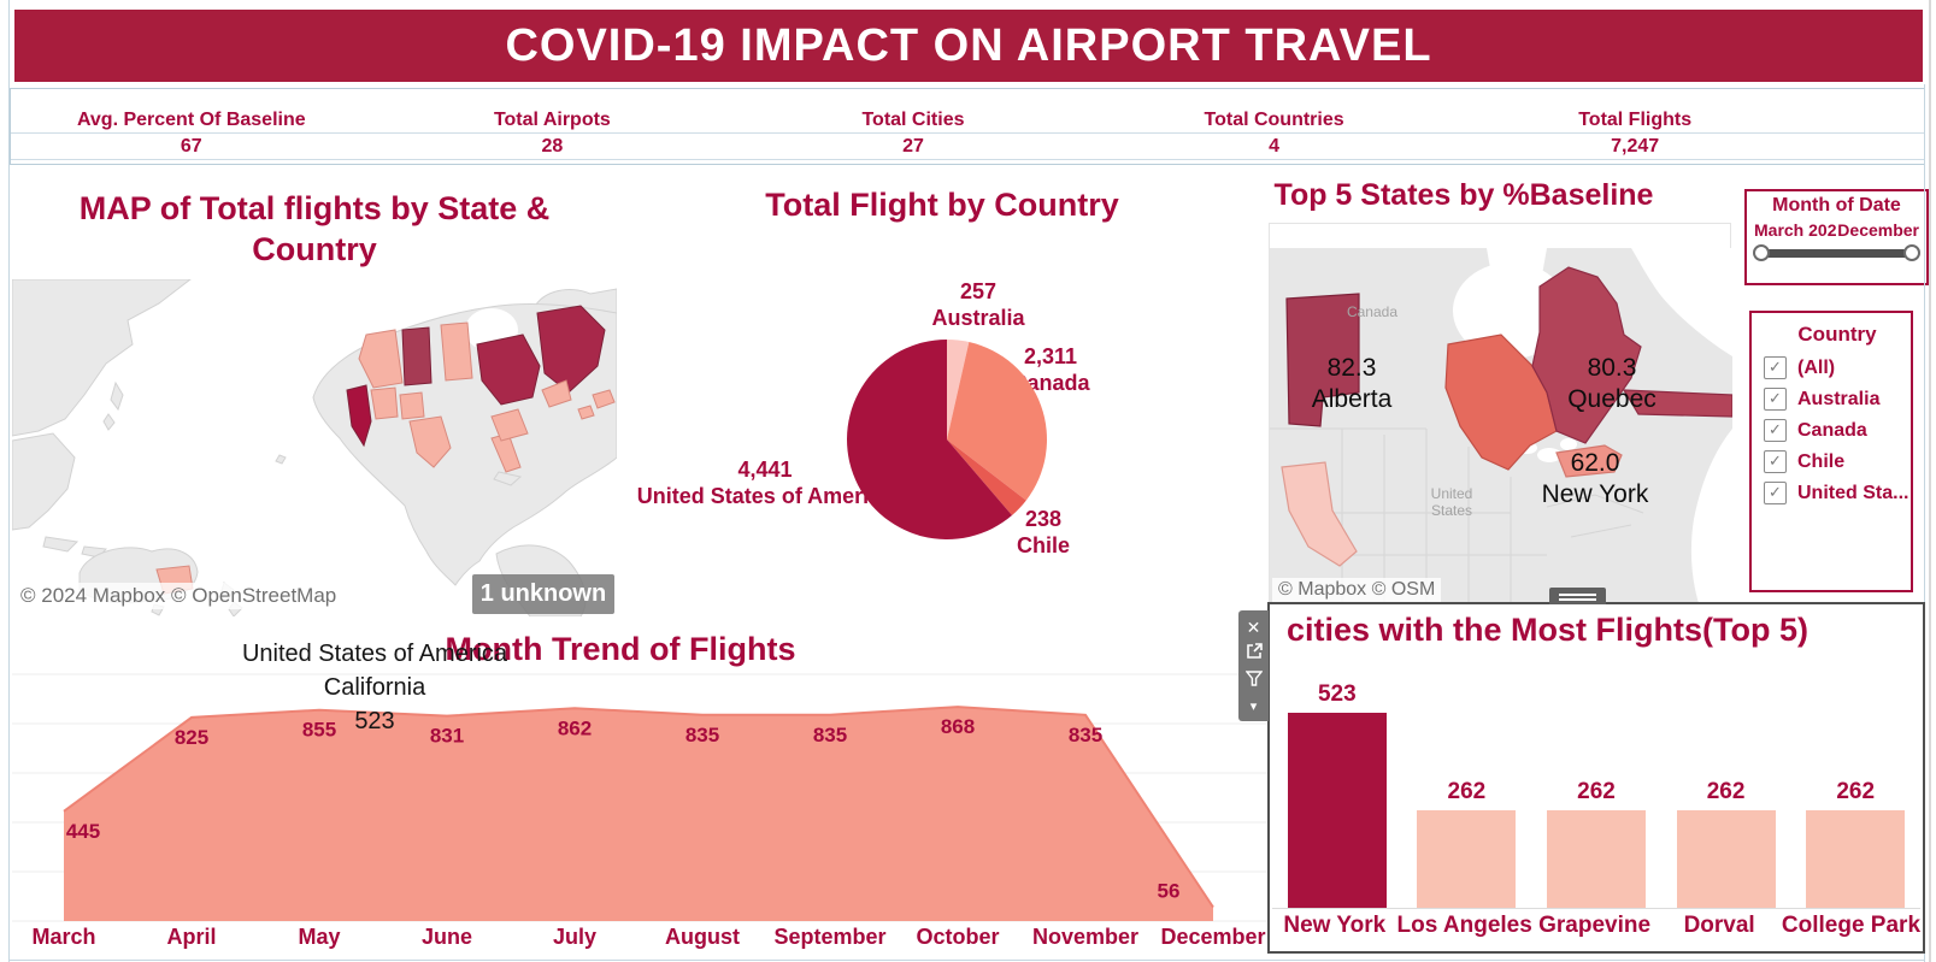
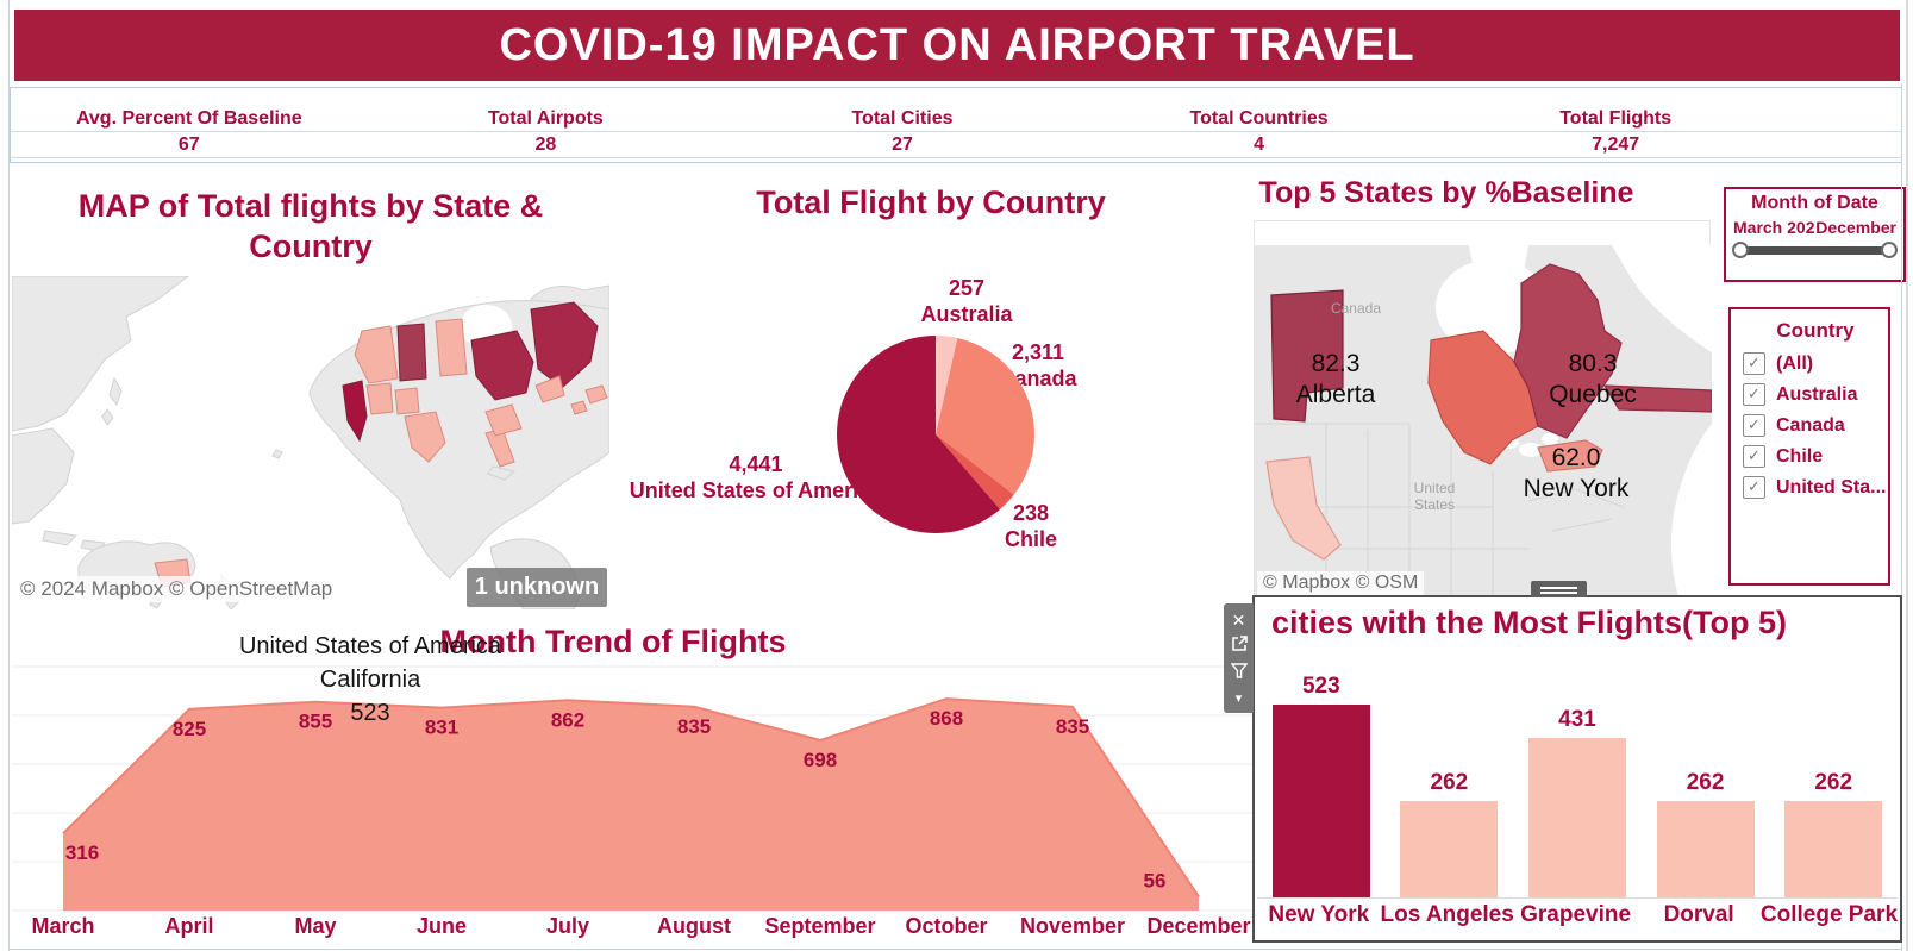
Month Trend of Flights/March: 445 -> 316
Month Trend of Flights/September: 835 -> 698
cities with the Most Flights(Top 5)/Grapevine: 262 -> 431
